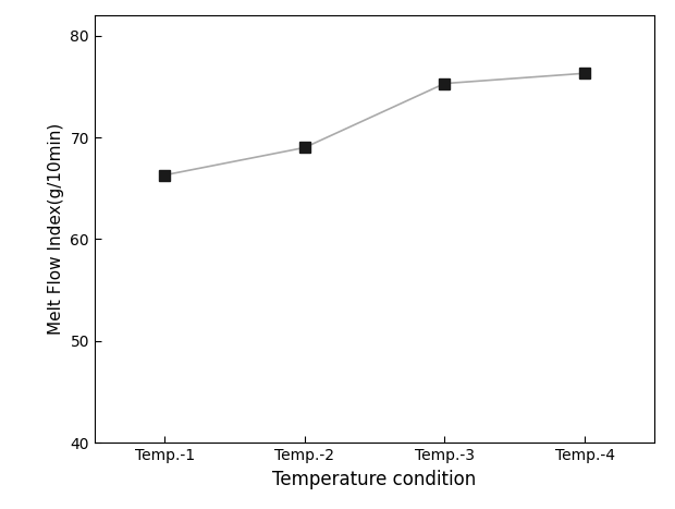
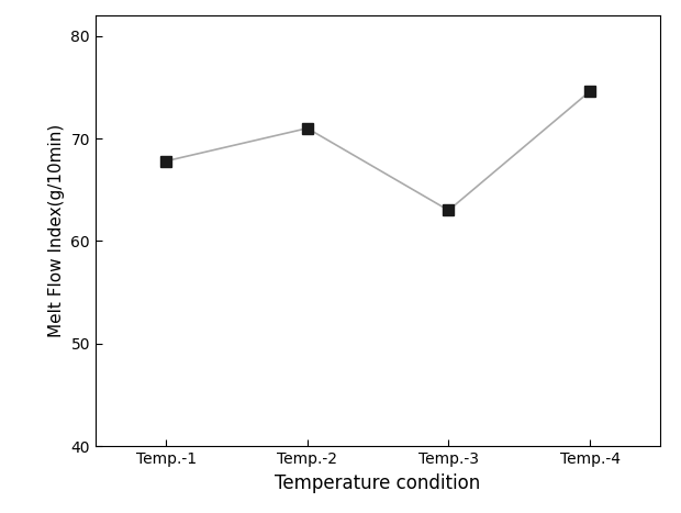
Temp.-1: 66.3 -> 67.8
Temp.-2: 69.0 -> 71.0
Temp.-3: 75.3 -> 63.0
Temp.-4: 76.3 -> 74.6
